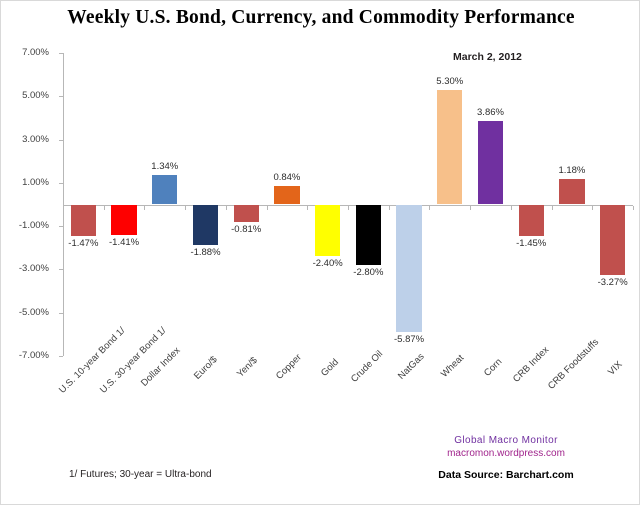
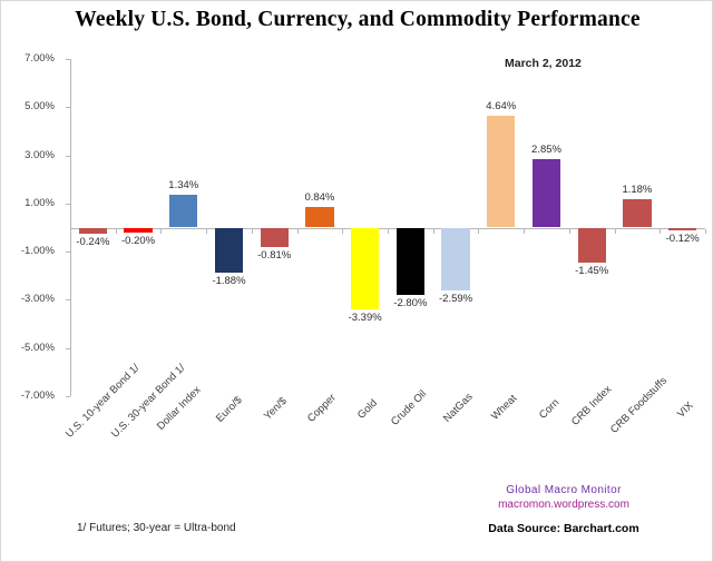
U.S. 10-year Bond 1/: -1.47% -> -0.24%
U.S. 30-year Bond 1/: -1.41% -> -0.20%
Gold: -2.40% -> -3.39%
NatGas: -5.87% -> -2.59%
Wheat: 5.30% -> 4.64%
Corn: 3.86% -> 2.85%
VIX: -3.27% -> -0.12%
